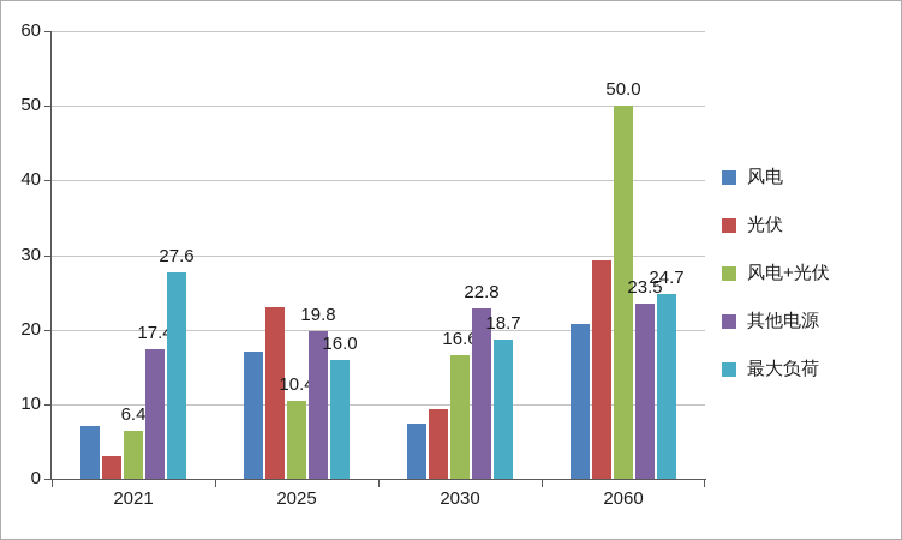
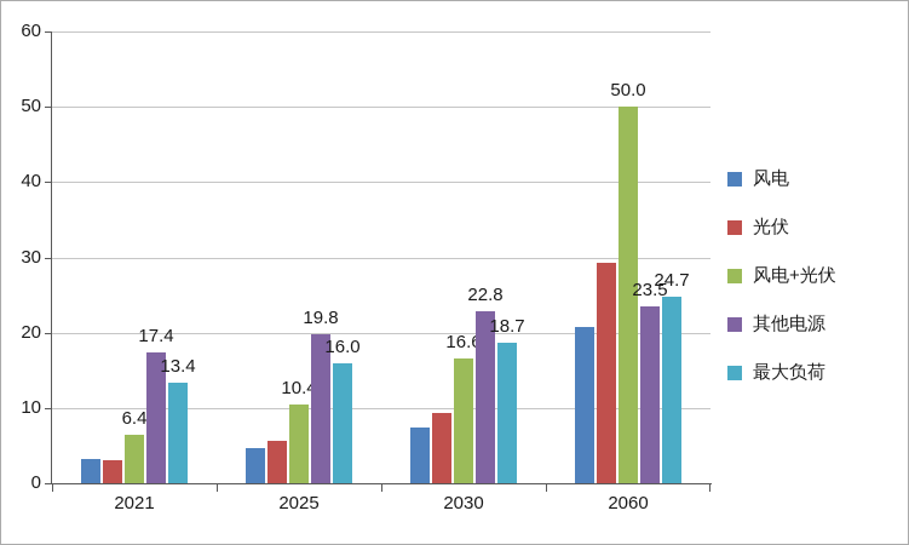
风电/2021: 7 -> 3
最大负荷/2021: 27.6 -> 13.4
风电/2025: 17 -> 5
光伏/2025: 23 -> 6
